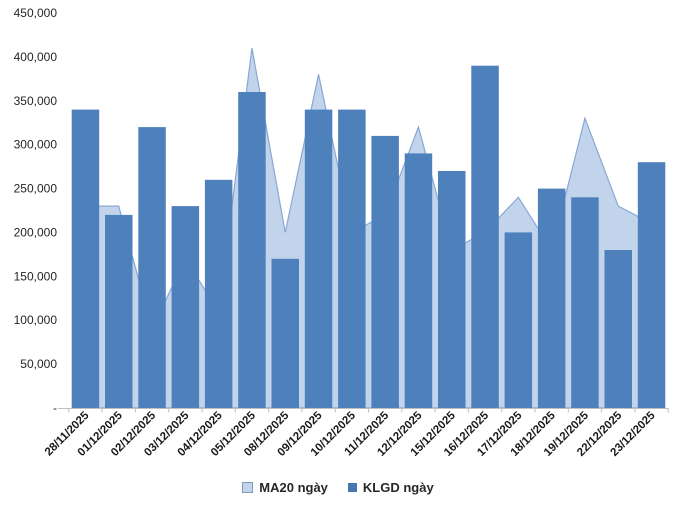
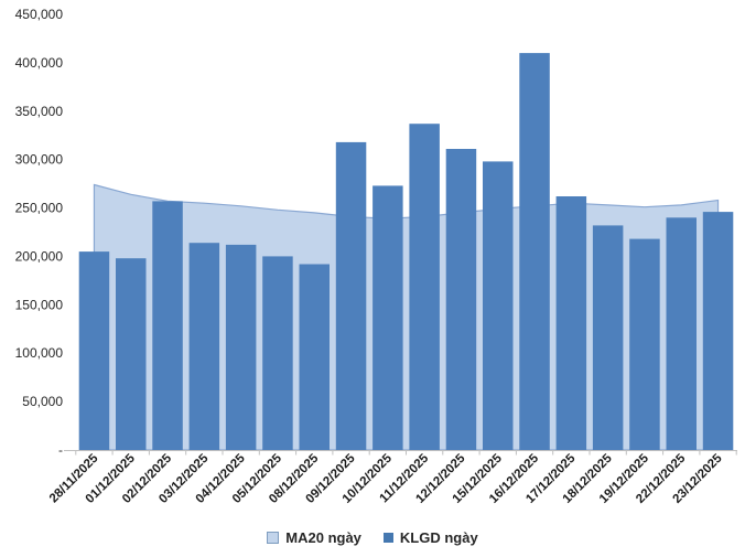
MA20 ngày/28/11/2025: 230000 -> 270000
KLGD ngày/28/11/2025: 340000 -> 200000
MA20 ngày/01/12/2025: 230000 -> 260000
KLGD ngày/01/12/2025: 220000 -> 200000
MA20 ngày/02/12/2025: 90000 -> 260000
KLGD ngày/02/12/2025: 320000 -> 260000
MA20 ngày/03/12/2025: 170000 -> 260000
KLGD ngày/03/12/2025: 230000 -> 210000
MA20 ngày/04/12/2025: 110000 -> 250000
KLGD ngày/04/12/2025: 260000 -> 210000
MA20 ngày/05/12/2025: 410000 -> 250000
KLGD ngày/05/12/2025: 360000 -> 200000
MA20 ngày/08/12/2025: 200000 -> 240000
KLGD ngày/08/12/2025: 170000 -> 190000
MA20 ngày/09/12/2025: 380000 -> 240000
KLGD ngày/09/12/2025: 340000 -> 320000
MA20 ngày/10/12/2025: 200000 -> 240000
KLGD ngày/10/12/2025: 340000 -> 270000
MA20 ngày/11/12/2025: 220000 -> 240000
KLGD ngày/11/12/2025: 310000 -> 340000
MA20 ngày/12/12/2025: 320000 -> 240000
KLGD ngày/12/12/2025: 290000 -> 310000
MA20 ngày/15/12/2025: 180000 -> 250000
KLGD ngày/15/12/2025: 270000 -> 300000
MA20 ngày/16/12/2025: 200000 -> 250000
KLGD ngày/16/12/2025: 390000 -> 410000
MA20 ngày/17/12/2025: 240000 -> 260000
KLGD ngày/17/12/2025: 200000 -> 260000
MA20 ngày/18/12/2025: 180000 -> 250000
KLGD ngày/18/12/2025: 250000 -> 230000
MA20 ngày/19/12/2025: 330000 -> 250000
KLGD ngày/19/12/2025: 240000 -> 220000
MA20 ngày/22/12/2025: 230000 -> 250000
KLGD ngày/22/12/2025: 180000 -> 240000
MA20 ngày/23/12/2025: 210000 -> 260000
KLGD ngày/23/12/2025: 280000 -> 250000
